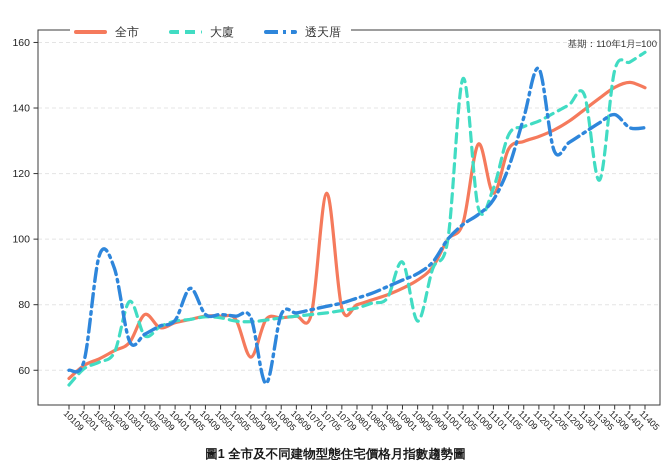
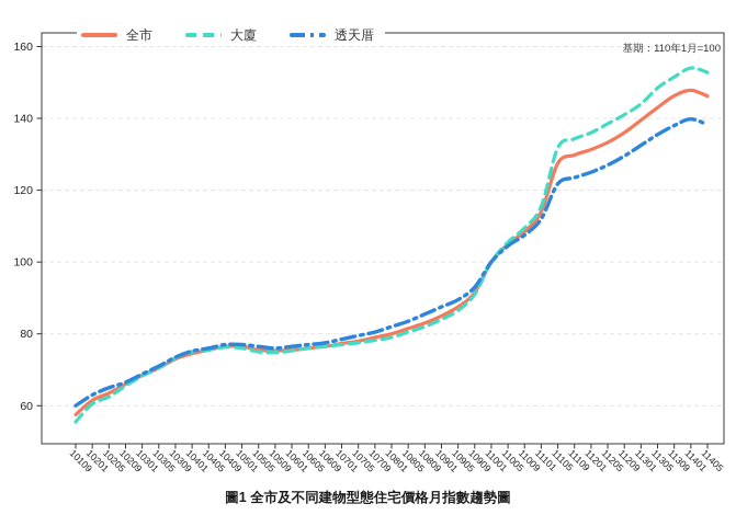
透天厝/10205: 95 -> 65
透天厝/10209: 91 -> 66
大廈/10301: 81 -> 68
全市/10305: 77 -> 70
透天厝/10405: 85 -> 76
全市/10509: 64 -> 75
透天厝/10601: 56 -> 76
全市/10705: 114 -> 78
大廈/10901: 93 -> 84
大廈/10905: 75 -> 86
大廈/11005: 149 -> 106
全市/11009: 129 -> 108
透天厝/11109: 137 -> 124
透天厝/11201: 152 -> 125
大廈/11305: 118 -> 148
透天厝/11401: 134 -> 140
大廈/11405: 157 -> 153
透天厝/11405: 134 -> 138
